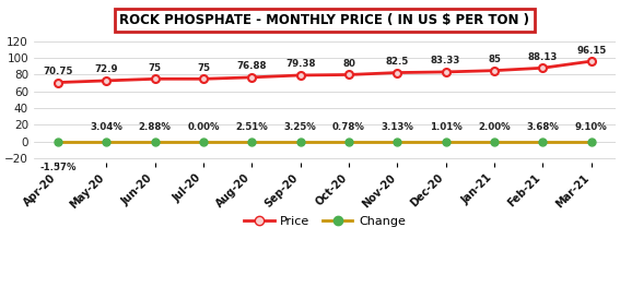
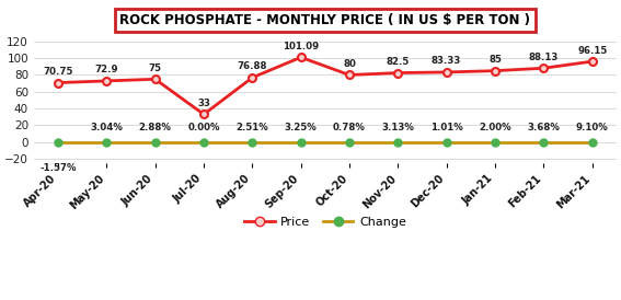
Price/Jul-20: 75 -> 33
Price/Sep-20: 79.38 -> 101.09
